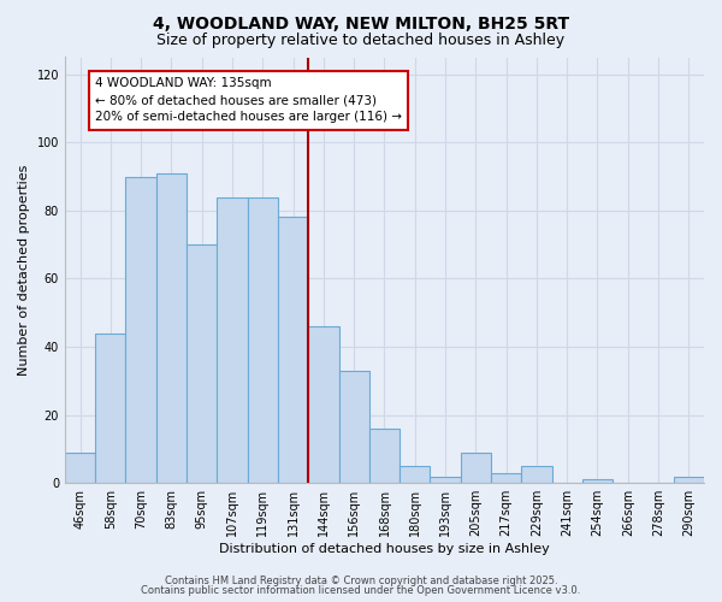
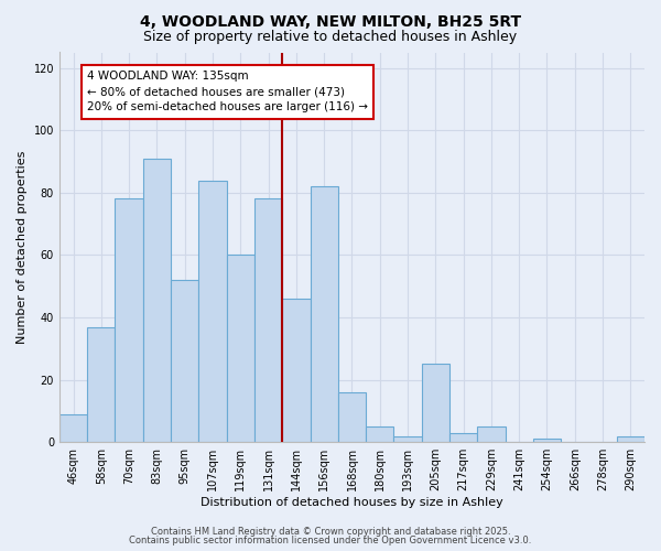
58sqm: 44 -> 37
70sqm: 90 -> 78
95sqm: 70 -> 52
119sqm: 84 -> 60
156sqm: 33 -> 82
205sqm: 9 -> 25
